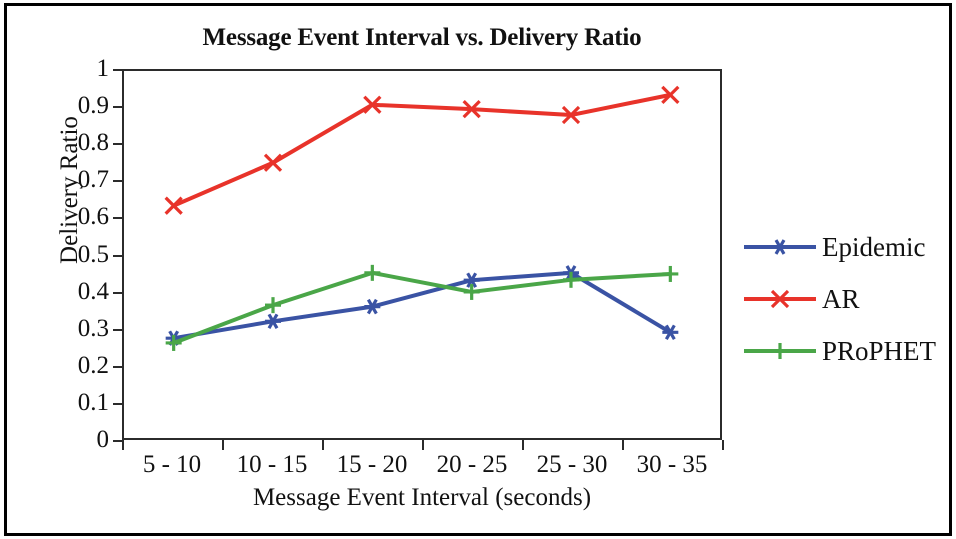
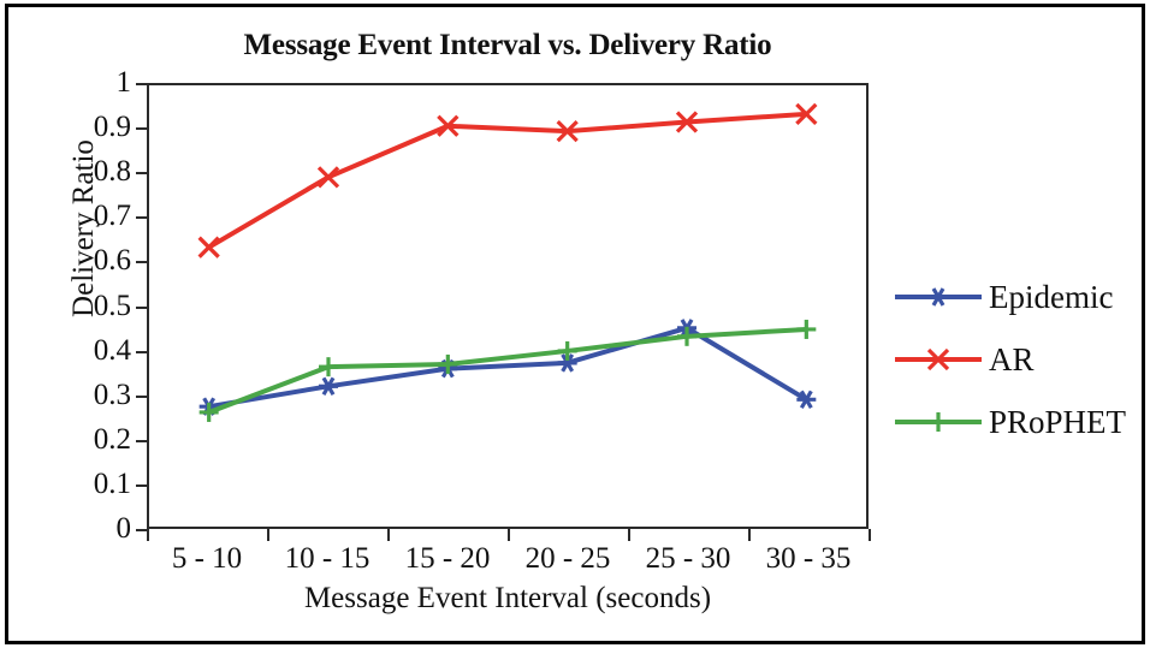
AR/10 - 15: 0.75 -> 0.79
PRoPHET/15 - 20: 0.45 -> 0.37
Epidemic/20 - 25: 0.43 -> 0.37
AR/25 - 30: 0.88 -> 0.92
